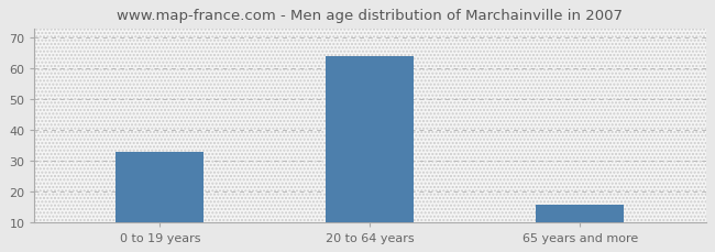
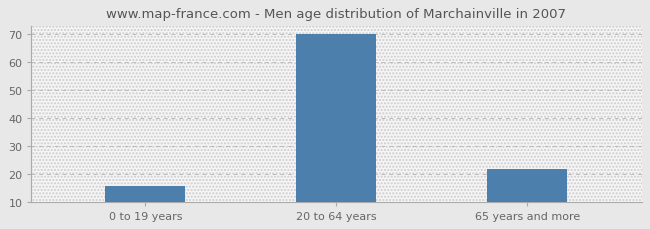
0 to 19 years: 33 -> 16
20 to 64 years: 64 -> 70
65 years and more: 16 -> 22
